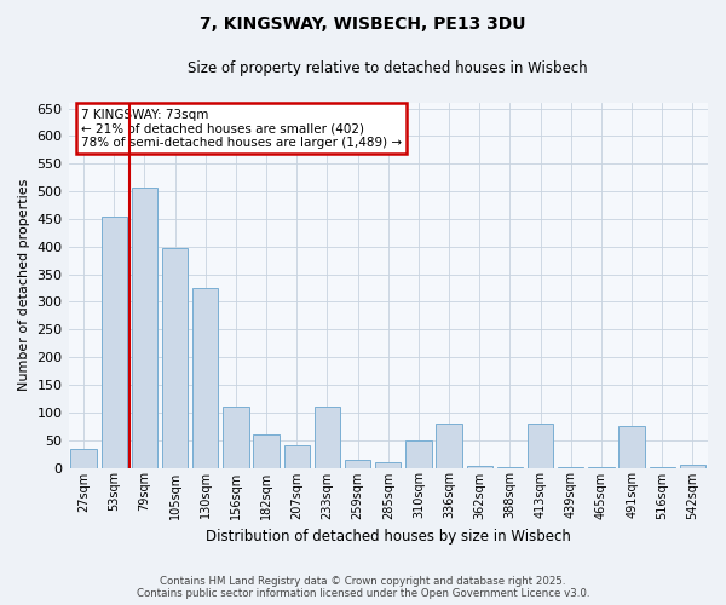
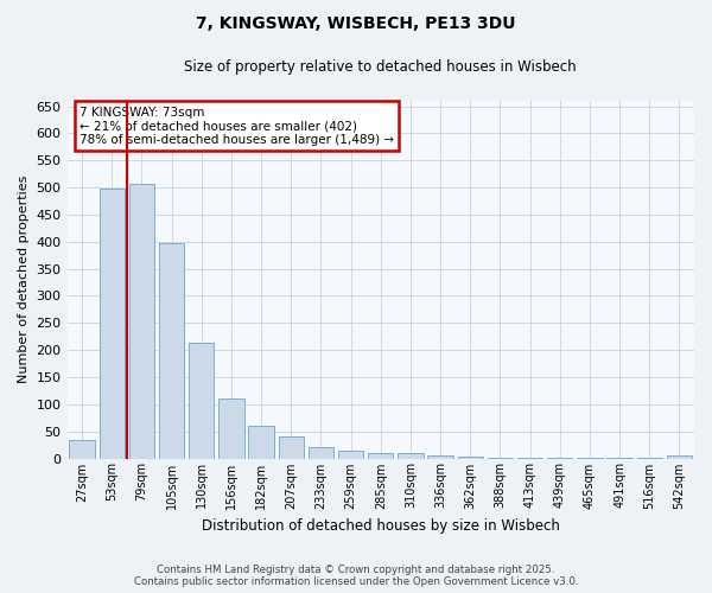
53sqm: 455 -> 497
130sqm: 325 -> 213
233sqm: 110 -> 20
310sqm: 50 -> 10
336sqm: 80 -> 5
413sqm: 80 -> 2
491sqm: 75 -> 1
